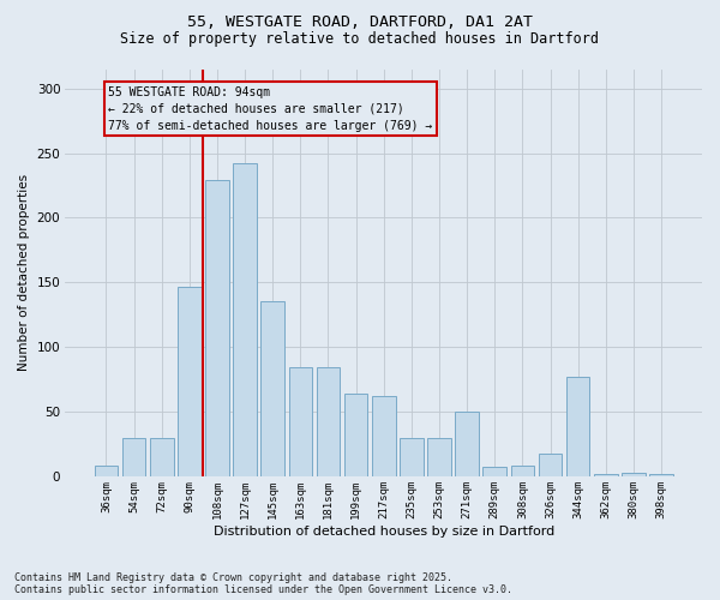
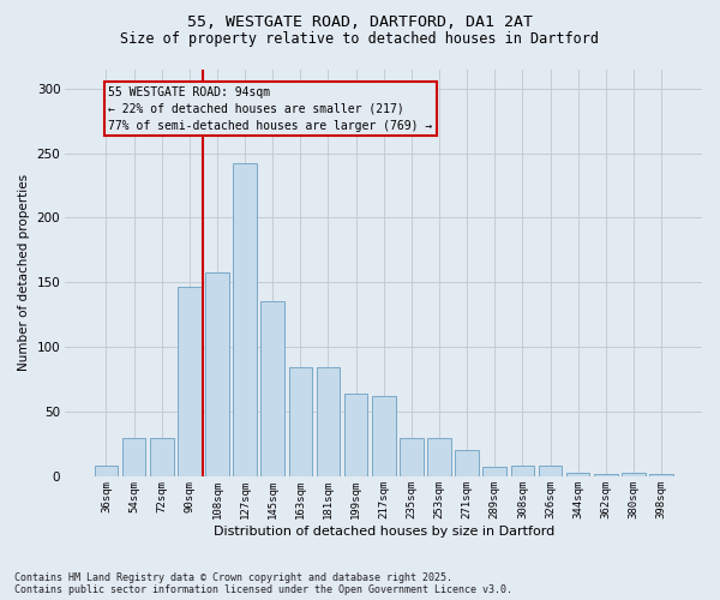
108sqm: 229 -> 158
271sqm: 50 -> 20
326sqm: 18 -> 8
344sqm: 77 -> 3
